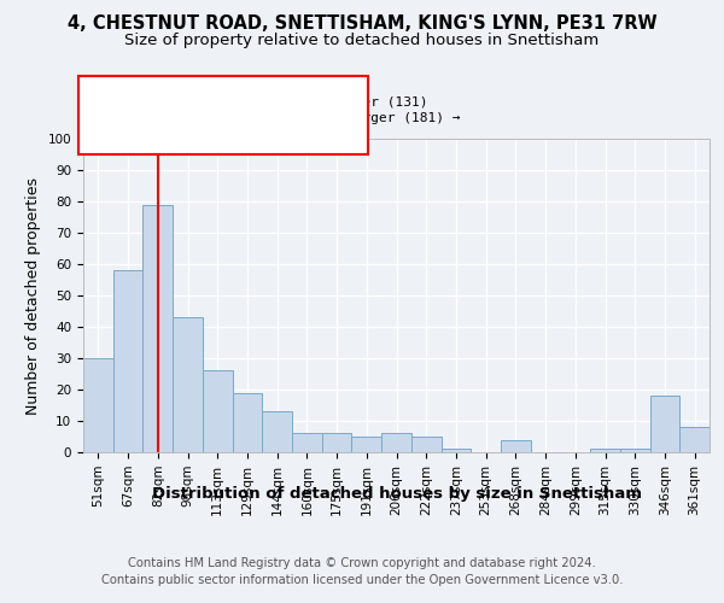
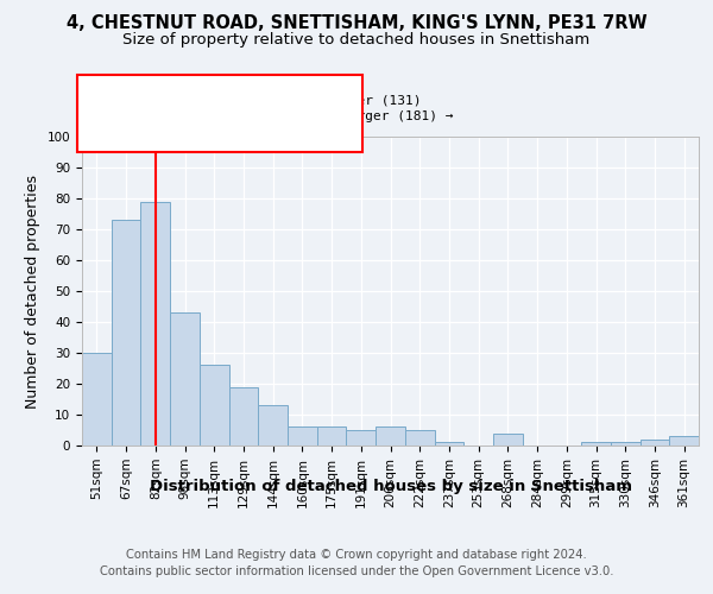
67sqm: 58 -> 73
346sqm: 18 -> 2
361sqm: 8 -> 3
